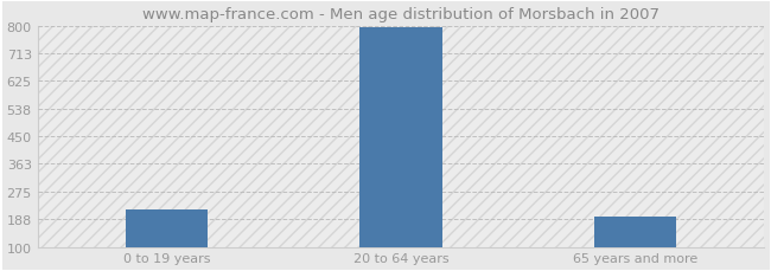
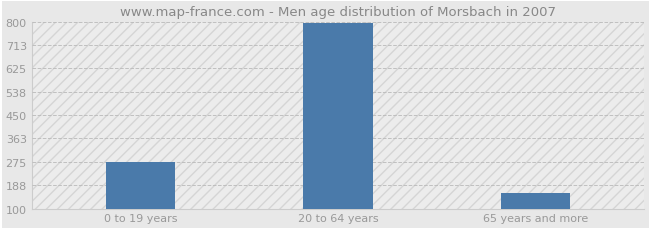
0 to 19 years: 220 -> 275
65 years and more: 195 -> 160
